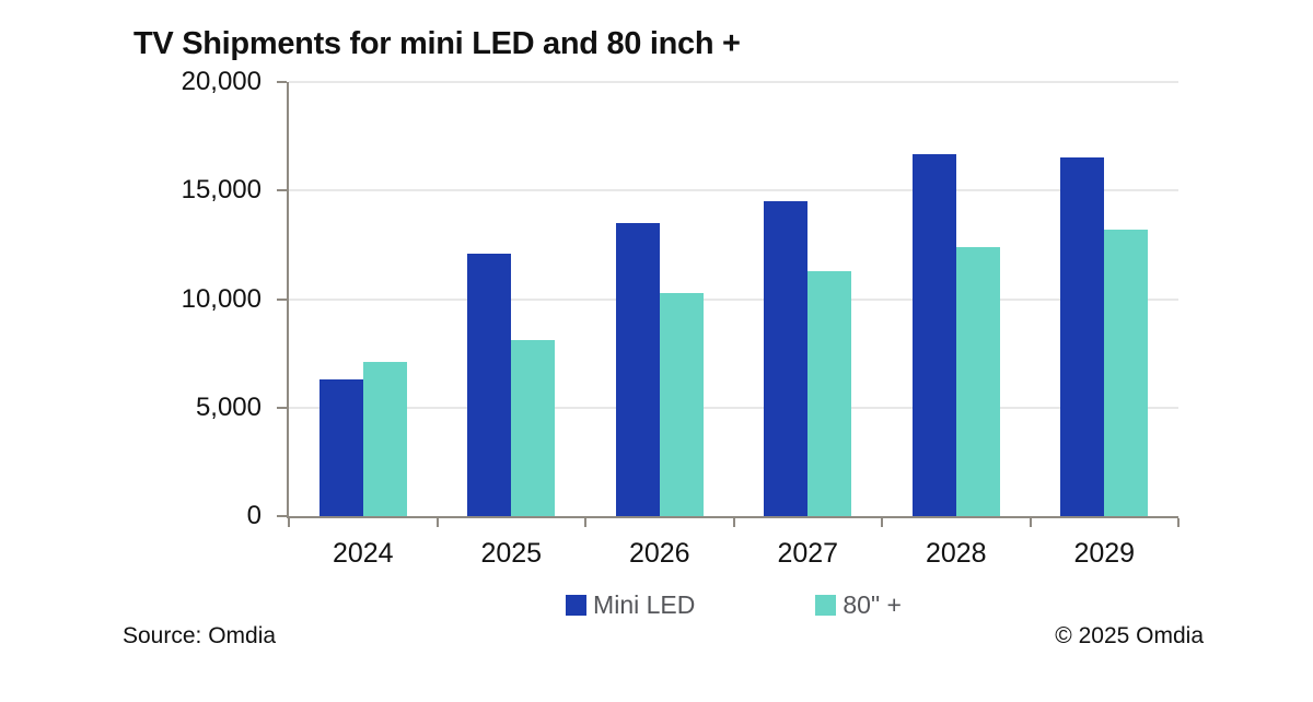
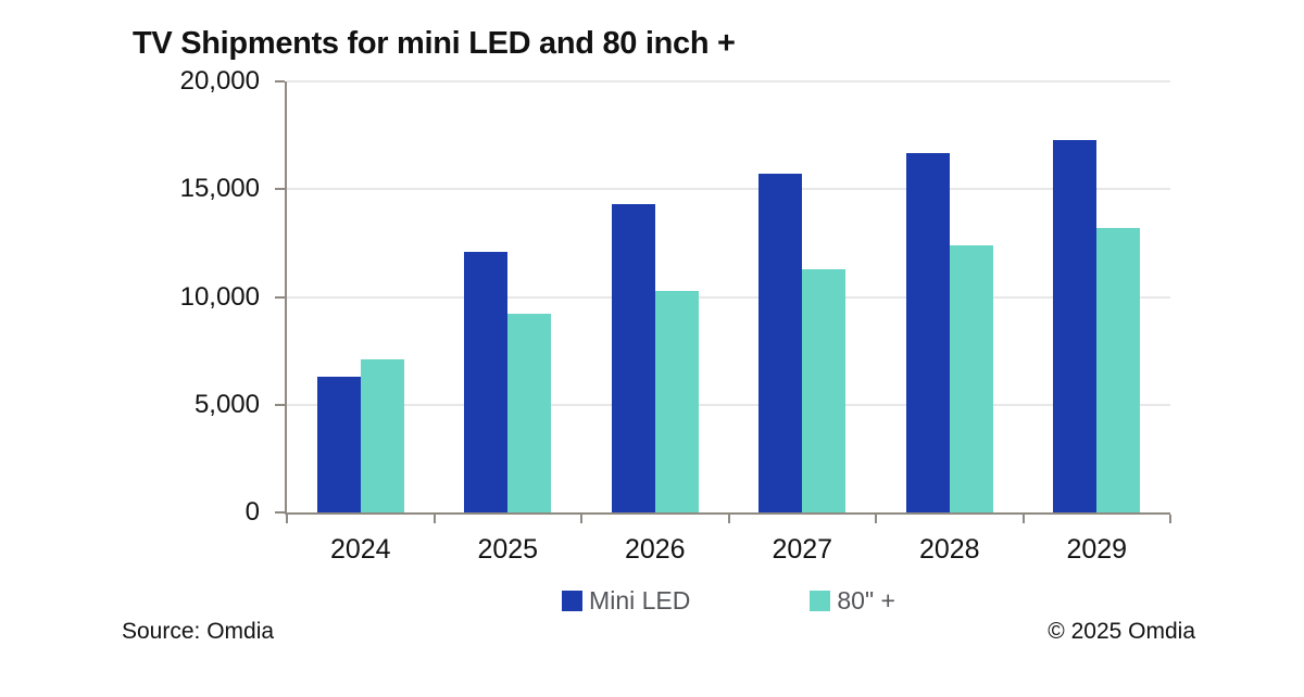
80" +/2025: 8100 -> 9200
Mini LED/2026: 13500 -> 14300
Mini LED/2027: 14500 -> 15700
Mini LED/2029: 16500 -> 17300
